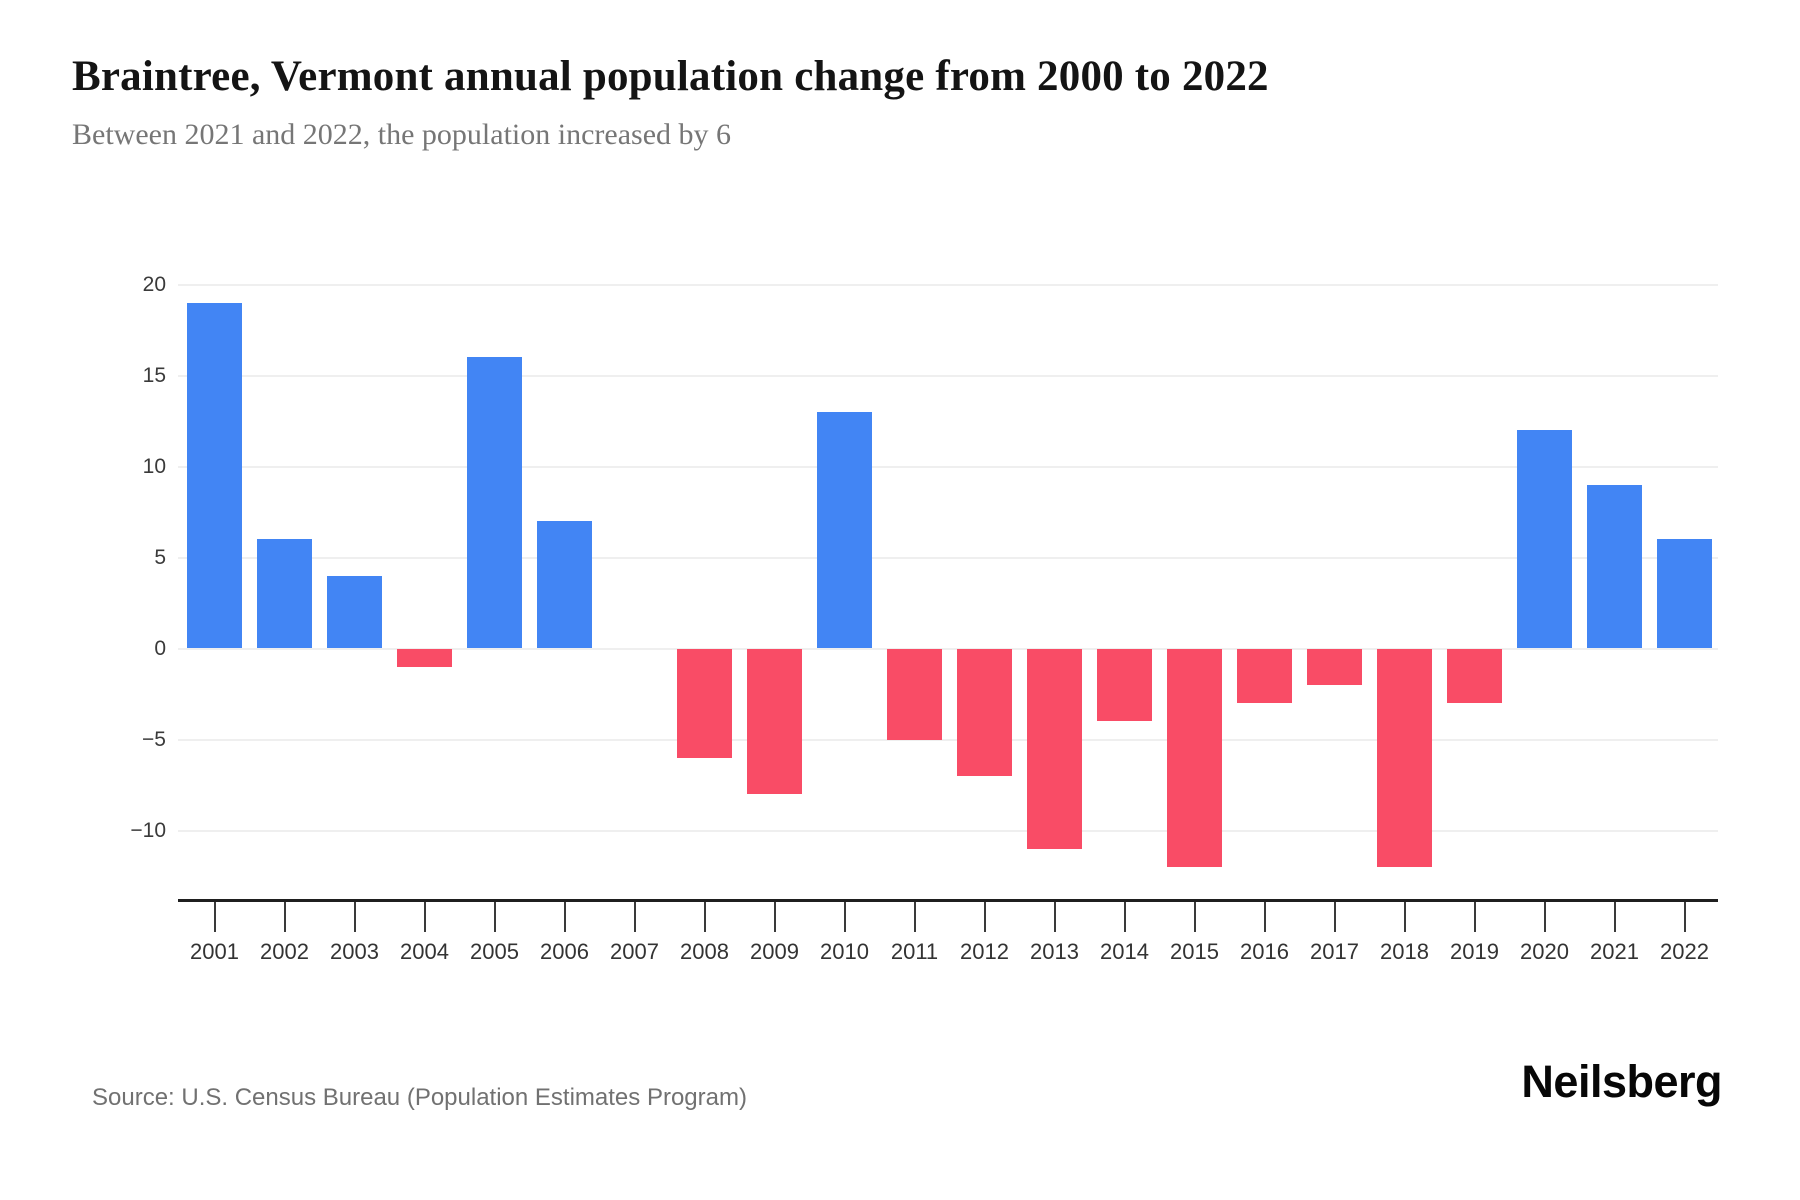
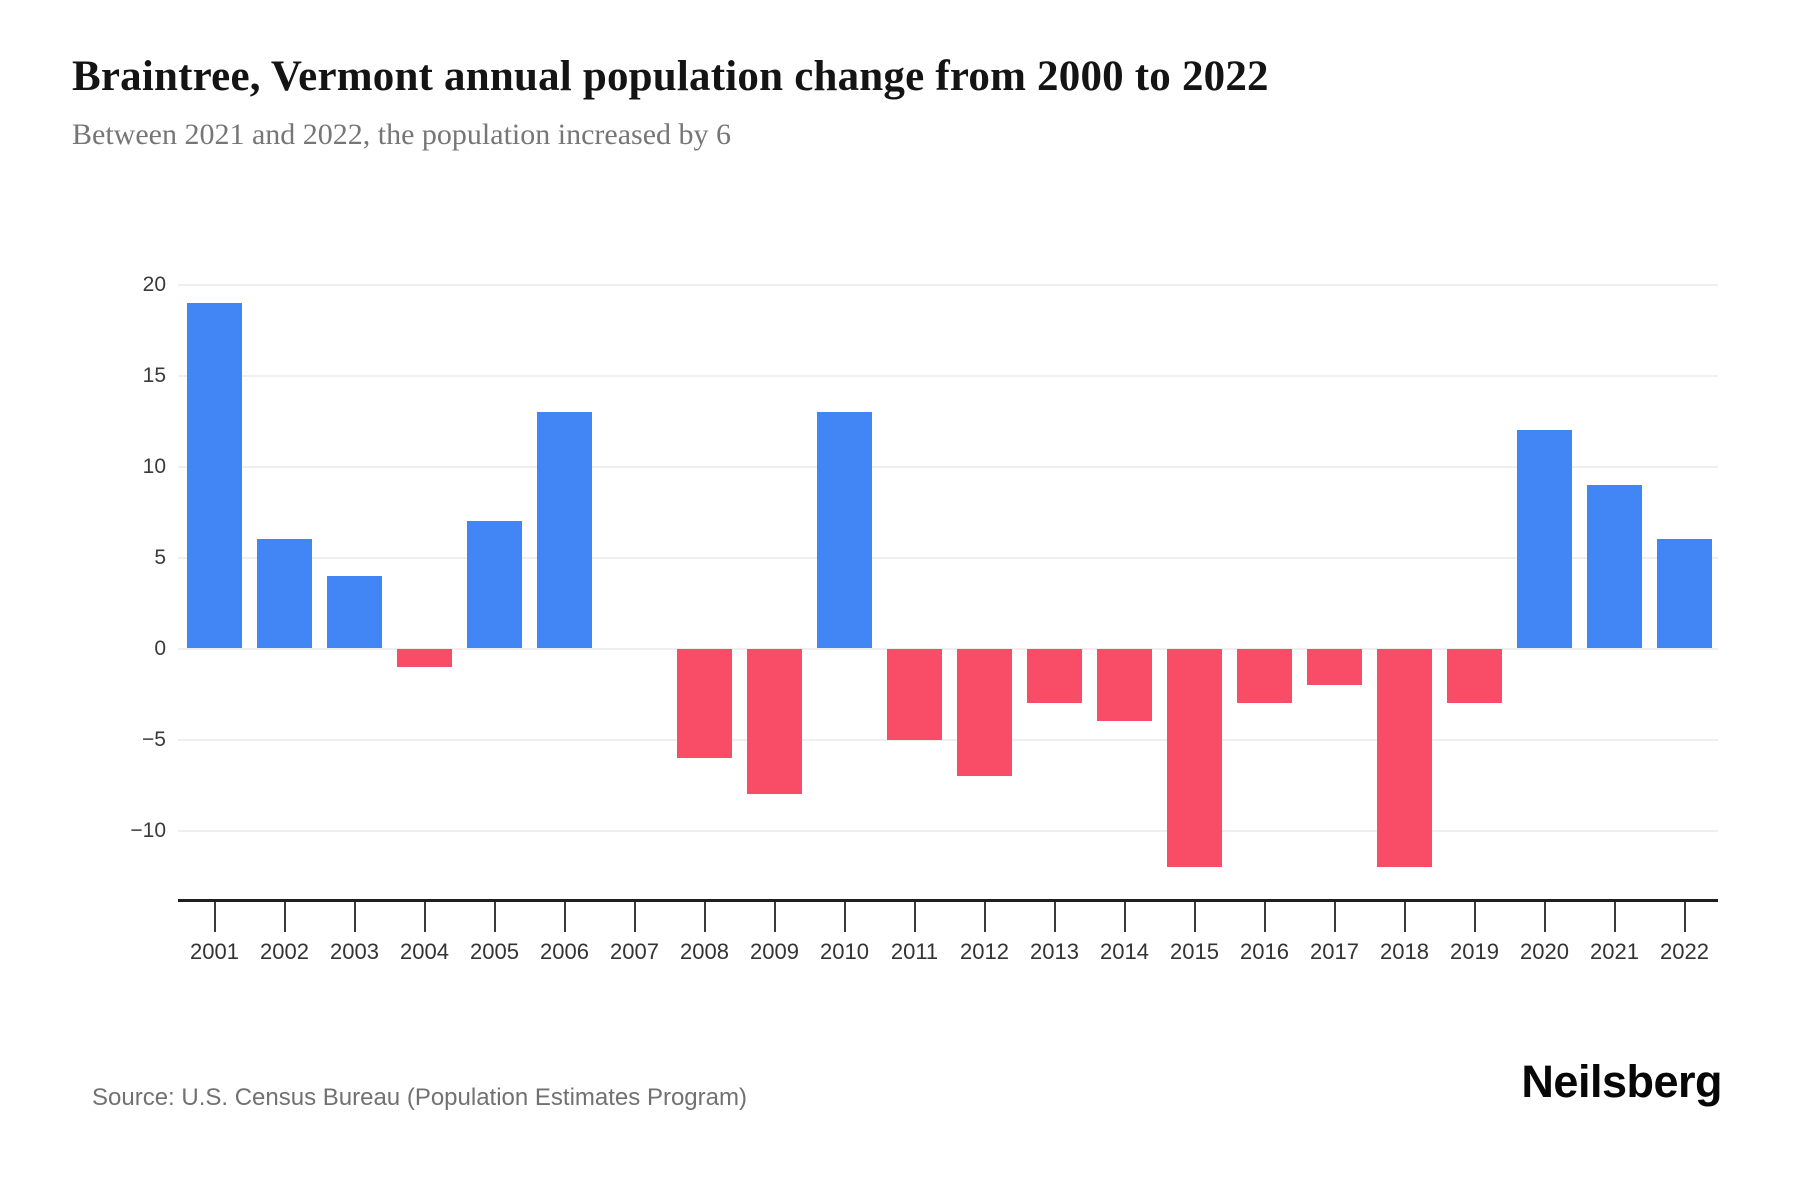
2005: 16 -> 7
2006: 7 -> 13
2013: -11 -> -3
